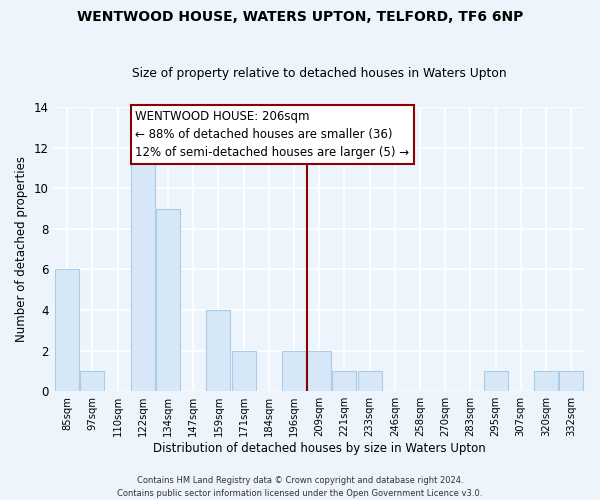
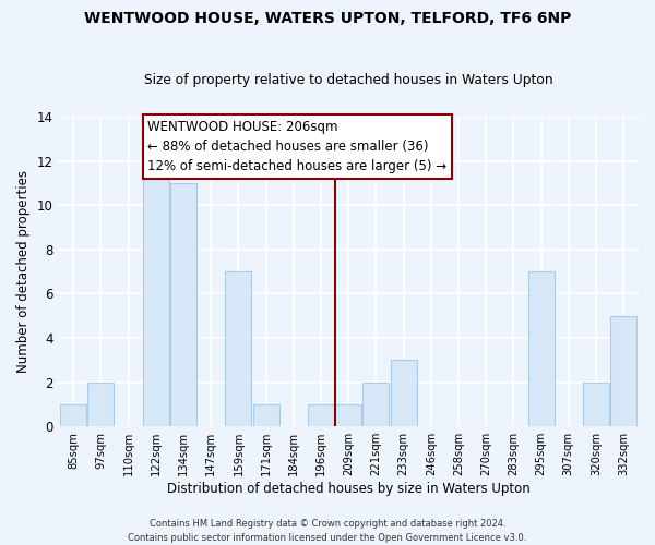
85sqm: 6 -> 1
97sqm: 1 -> 2
134sqm: 9 -> 11
159sqm: 4 -> 7
171sqm: 2 -> 1
196sqm: 2 -> 1
209sqm: 2 -> 1
221sqm: 1 -> 2
233sqm: 1 -> 3
295sqm: 1 -> 7
320sqm: 1 -> 2
332sqm: 1 -> 5
